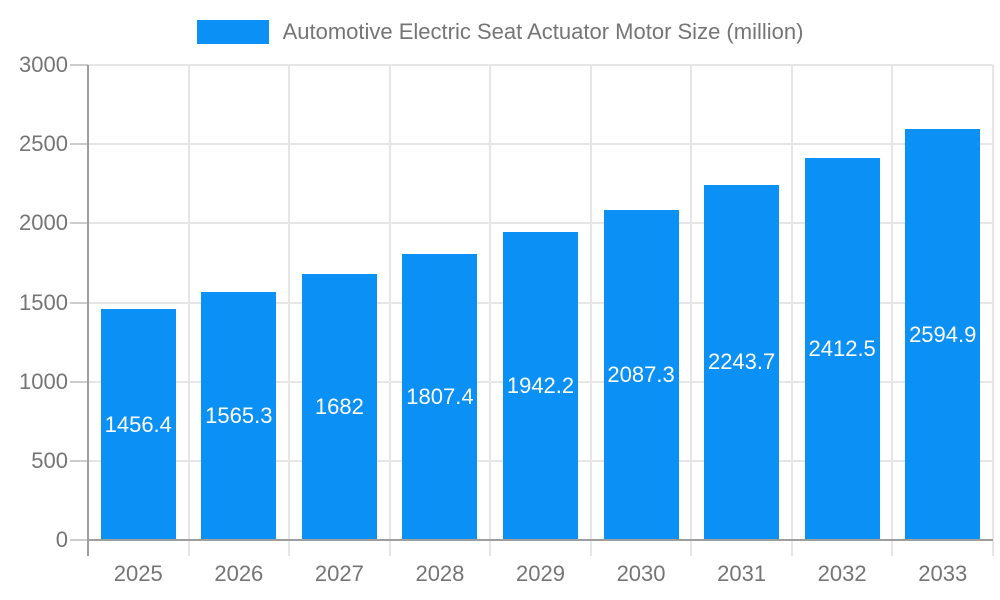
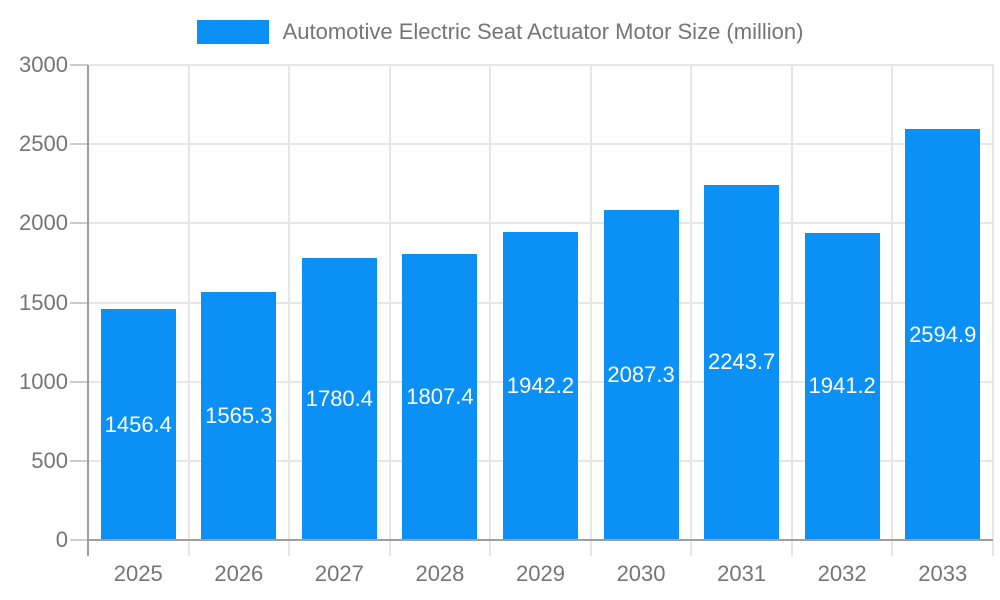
2027: 1682 -> 1780.4
2032: 2412.5 -> 1941.2
